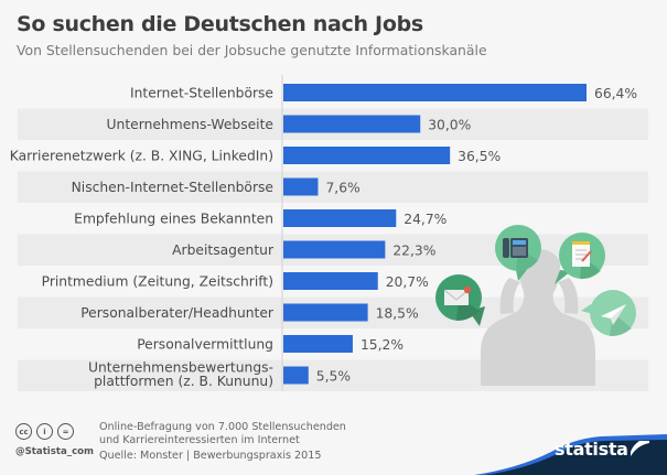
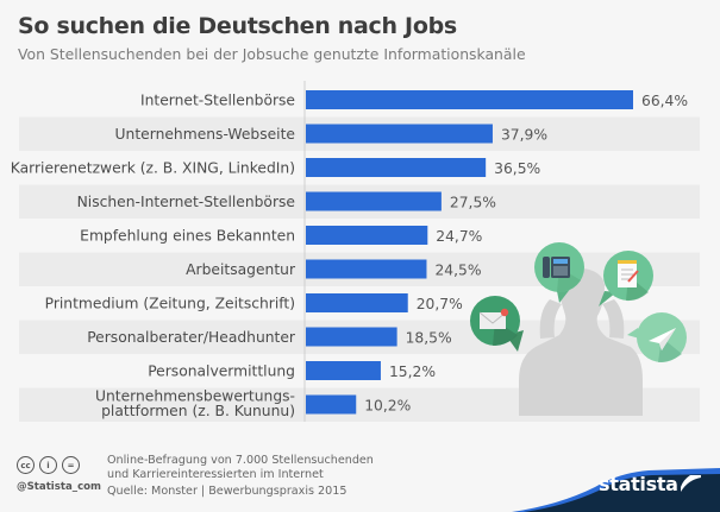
Unternehmens-Webseite: 30,0% -> 37,9%
Nischen-Internet-Stellenbörse: 7,6% -> 27,5%
Arbeitsagentur: 22,3% -> 24,5%
Unternehmensbewertungs- plattformen (z. B. Kununu): 5,5% -> 10,2%
